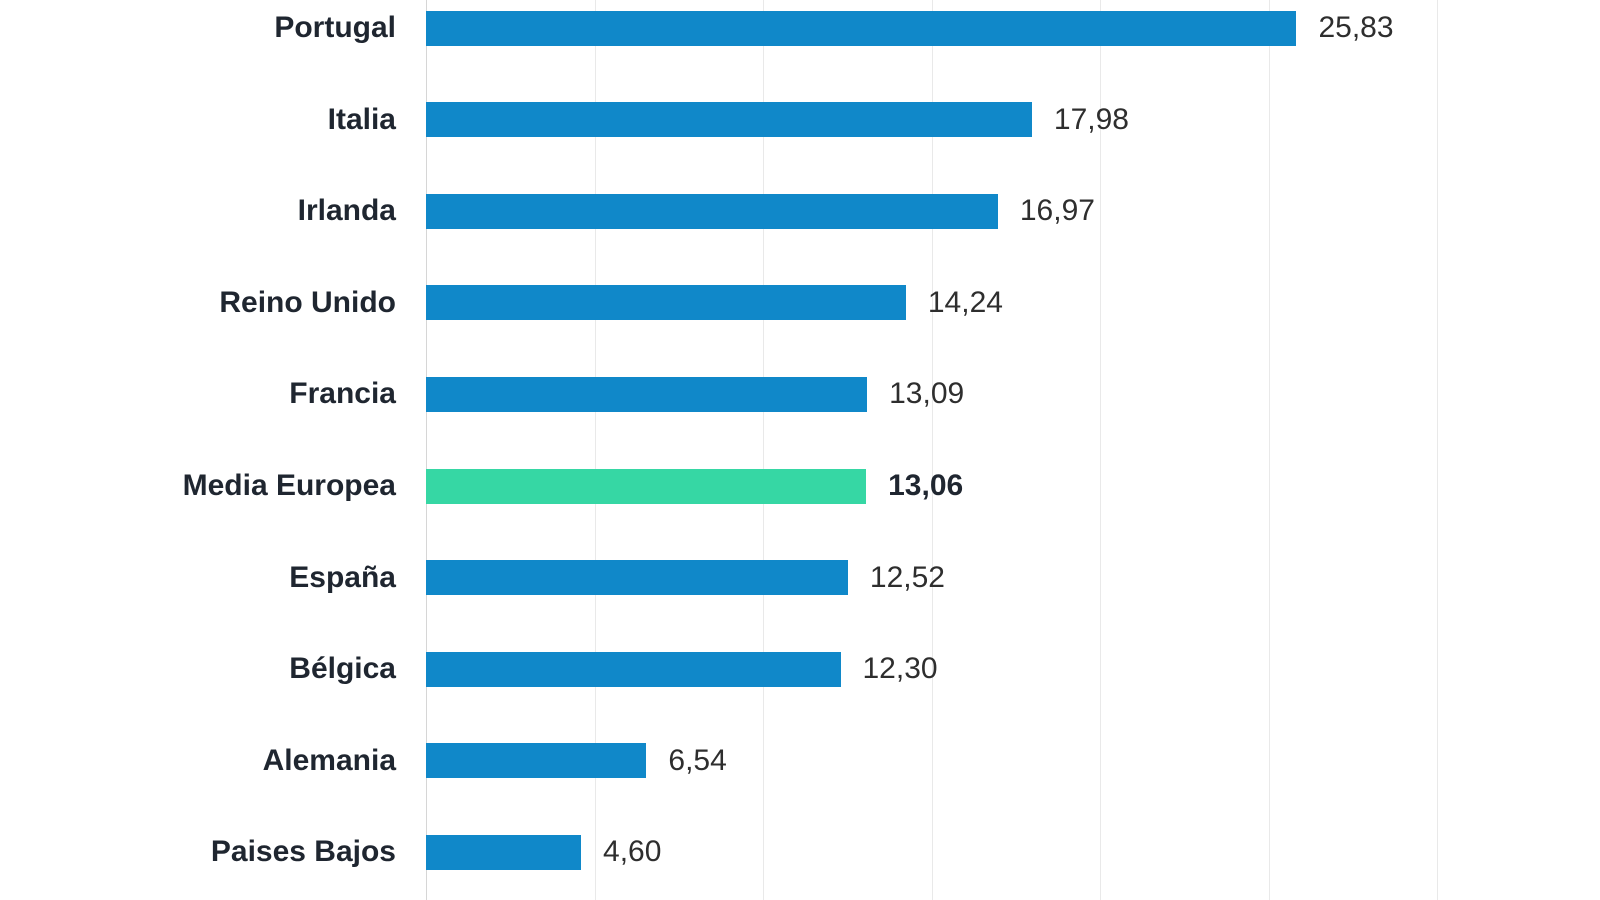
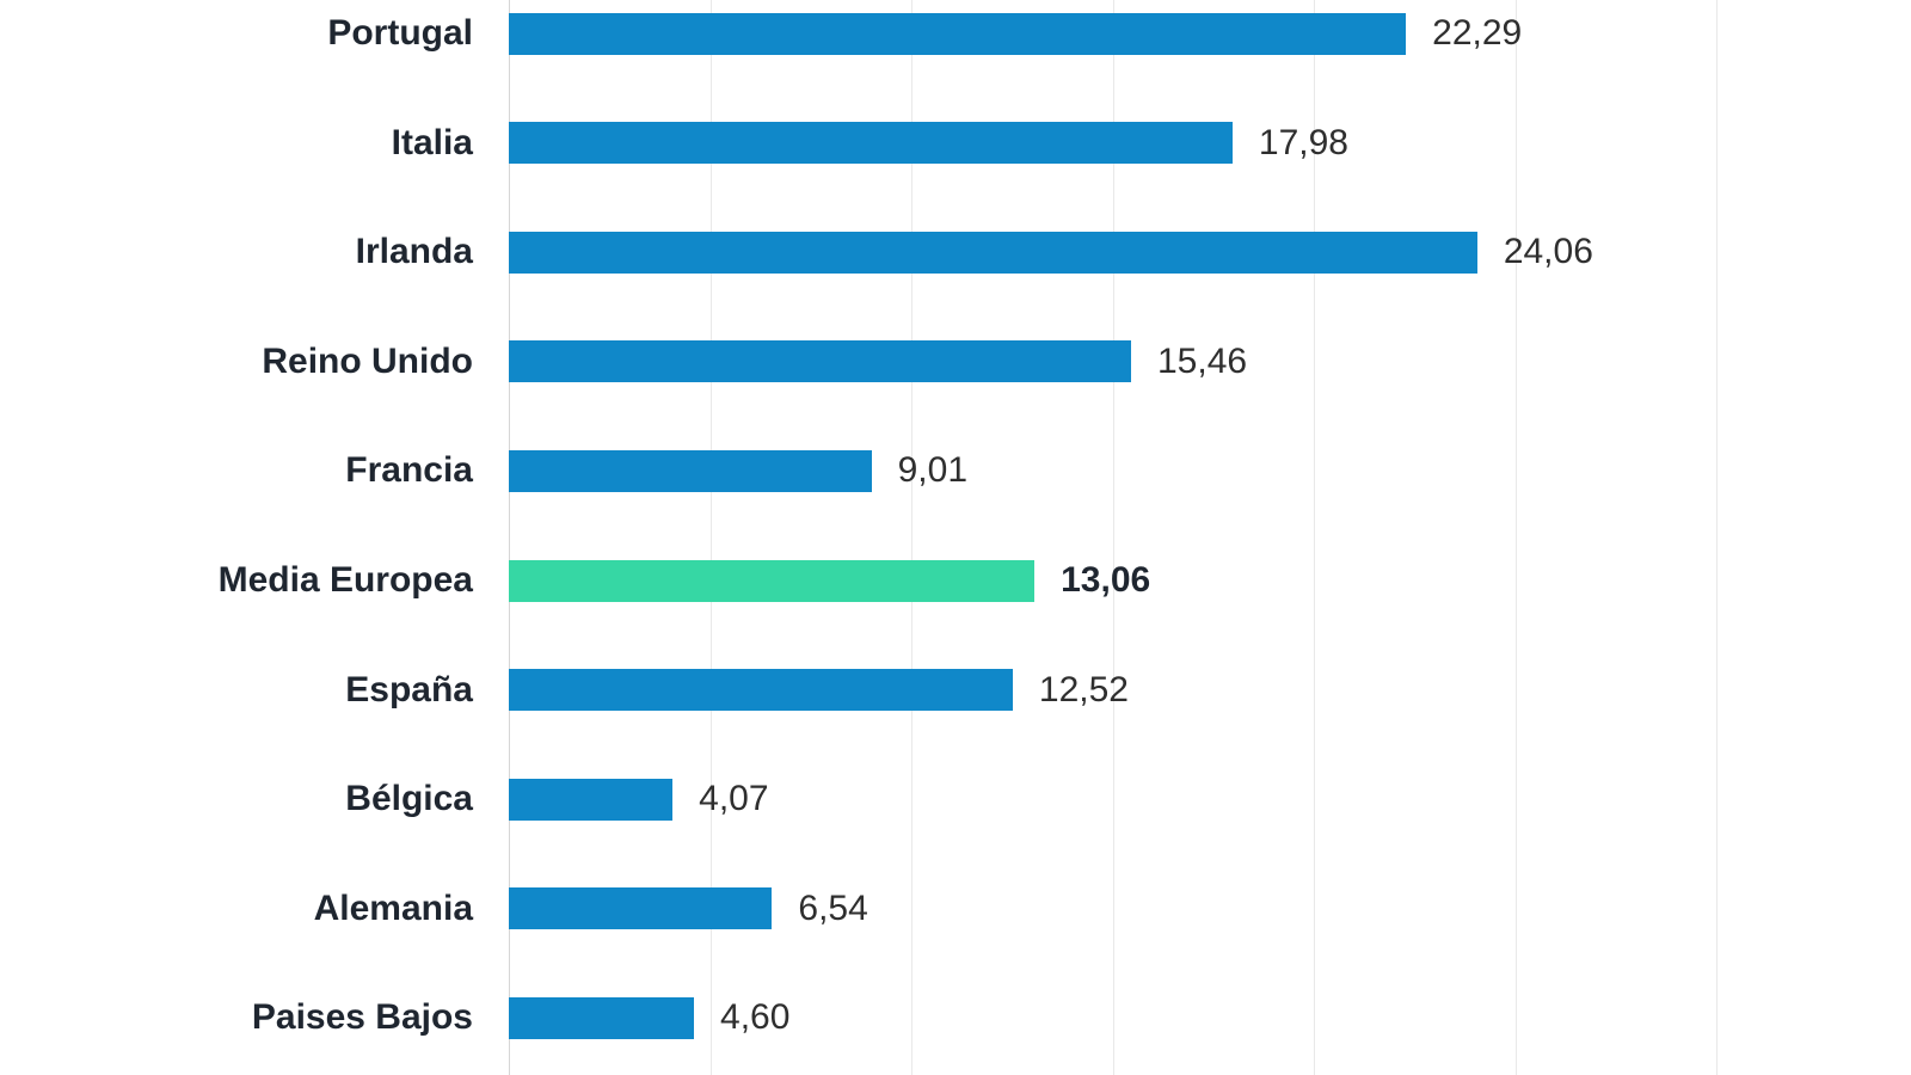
Portugal: 25,83 -> 22,29
Irlanda: 16,97 -> 24,06
Reino Unido: 14,24 -> 15,46
Francia: 13,09 -> 9,01
Bélgica: 12,30 -> 4,07
